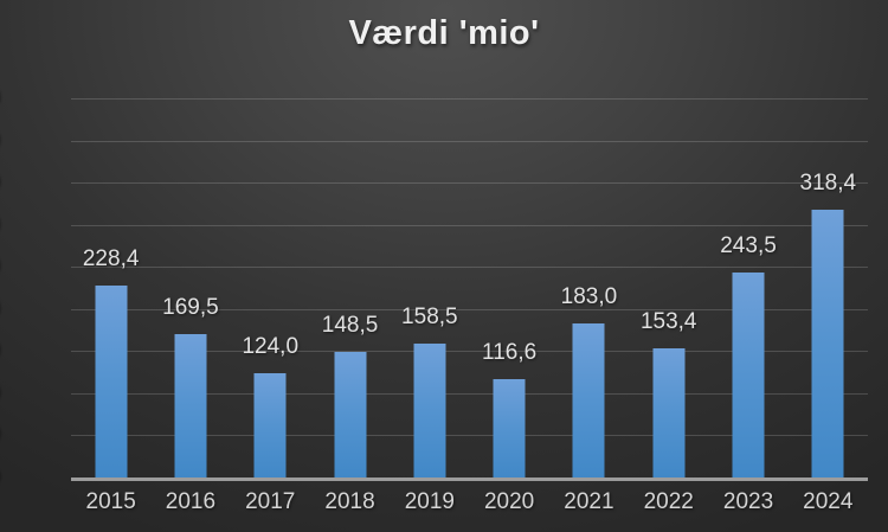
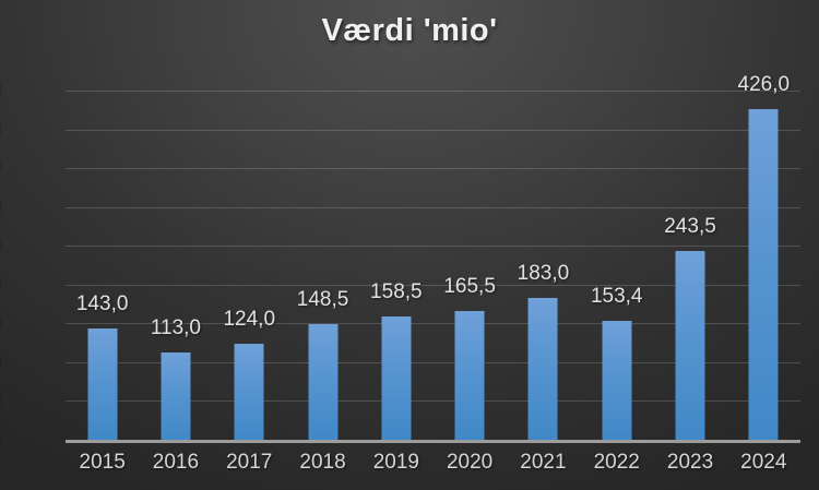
2015: 228,4 -> 143,0
2016: 169,5 -> 113,0
2020: 116,6 -> 165,5
2024: 318,4 -> 426,0
